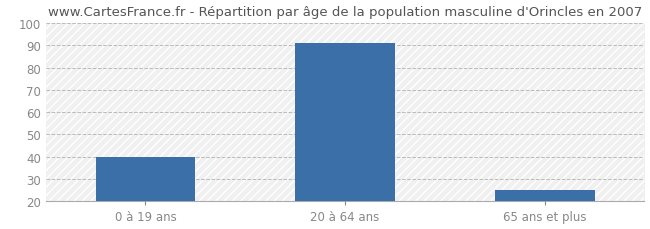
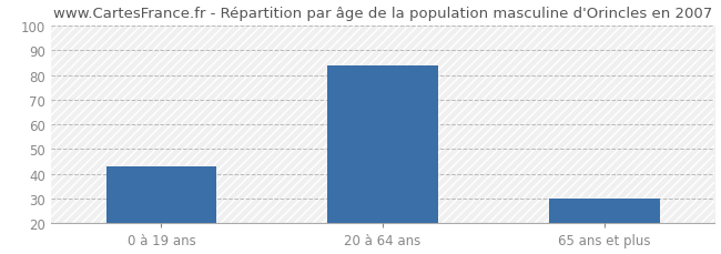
0 à 19 ans: 40 -> 43
20 à 64 ans: 91 -> 84
65 ans et plus: 25 -> 30
